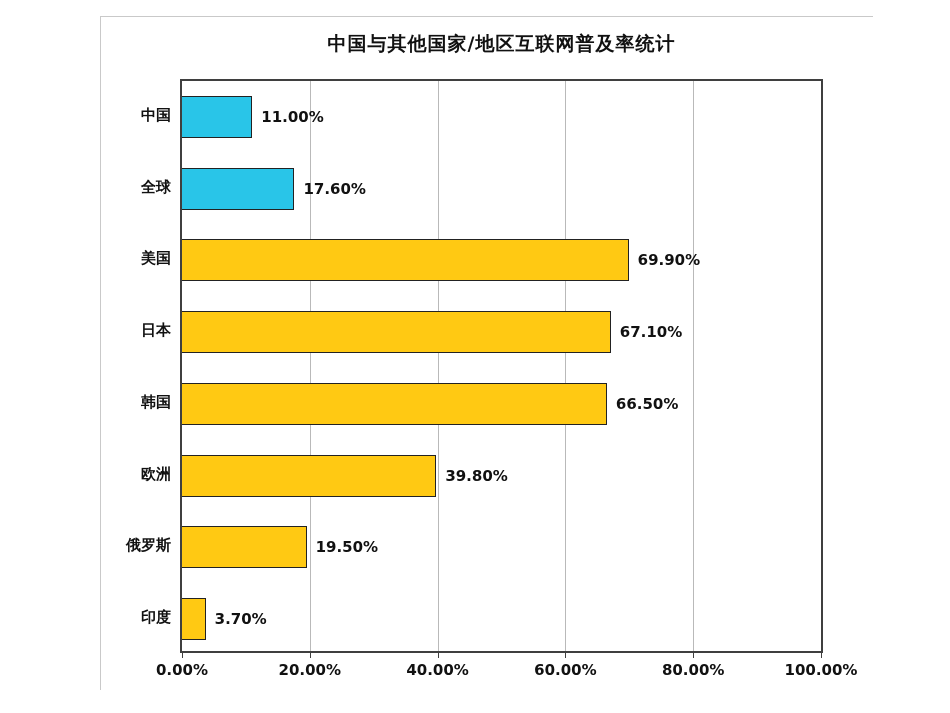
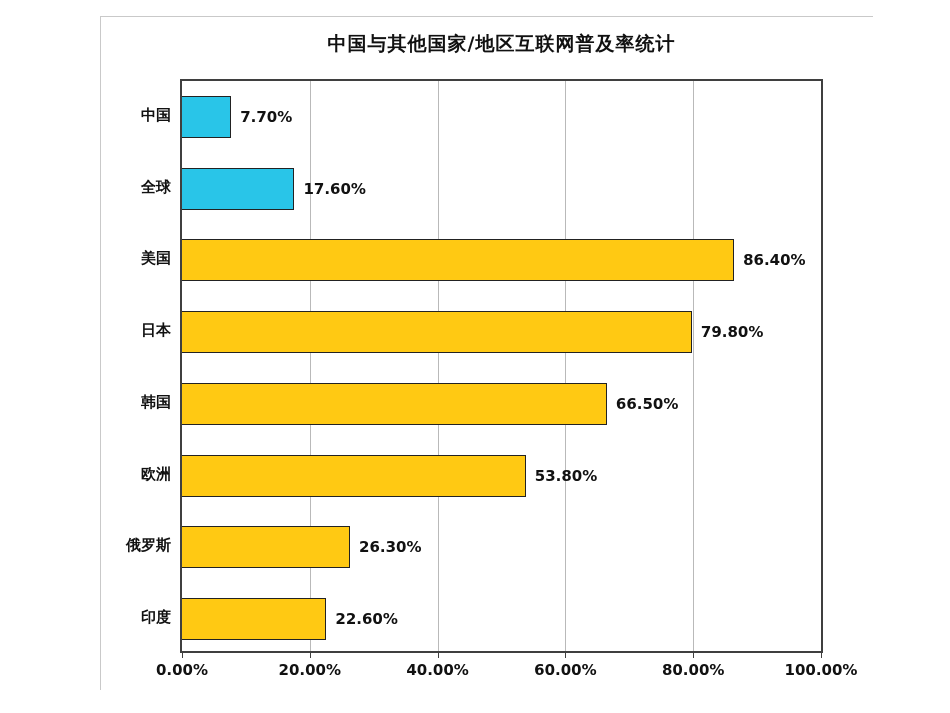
中国: 11.00% -> 7.70%
美国: 69.90% -> 86.40%
日本: 67.10% -> 79.80%
欧洲: 39.80% -> 53.80%
俄罗斯: 19.50% -> 26.30%
印度: 3.70% -> 22.60%
